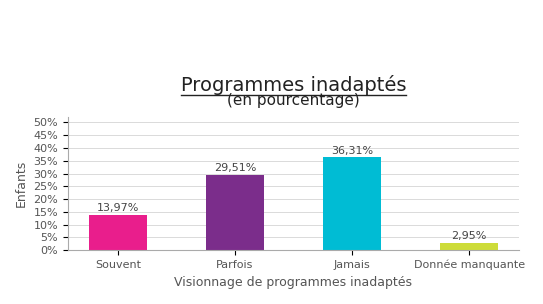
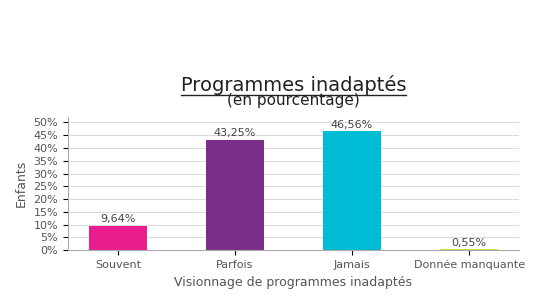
Souvent: 13,97% -> 9,64%
Parfois: 29,51% -> 43,25%
Jamais: 36,31% -> 46,56%
Donnée manquante: 2,95% -> 0,55%
